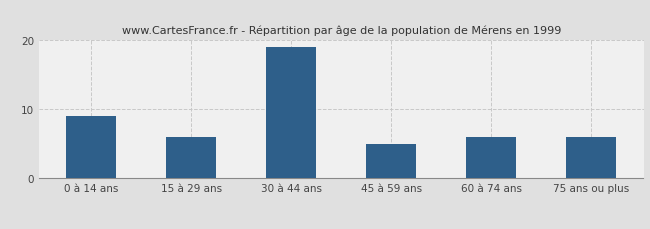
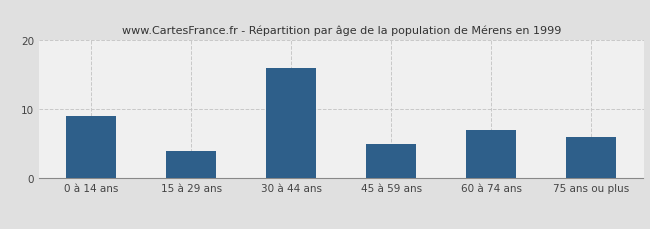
15 à 29 ans: 6 -> 4
30 à 44 ans: 19 -> 16
60 à 74 ans: 6 -> 7
